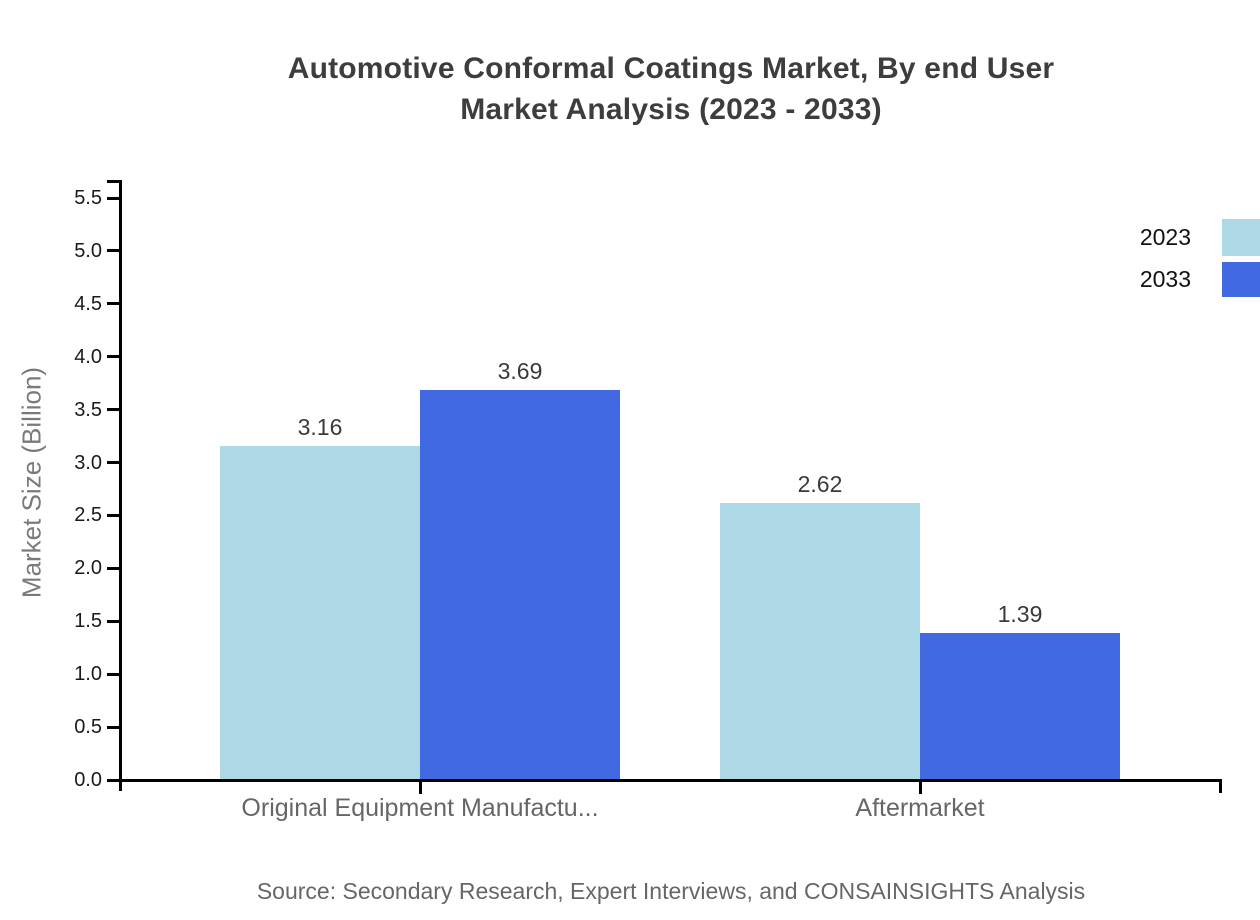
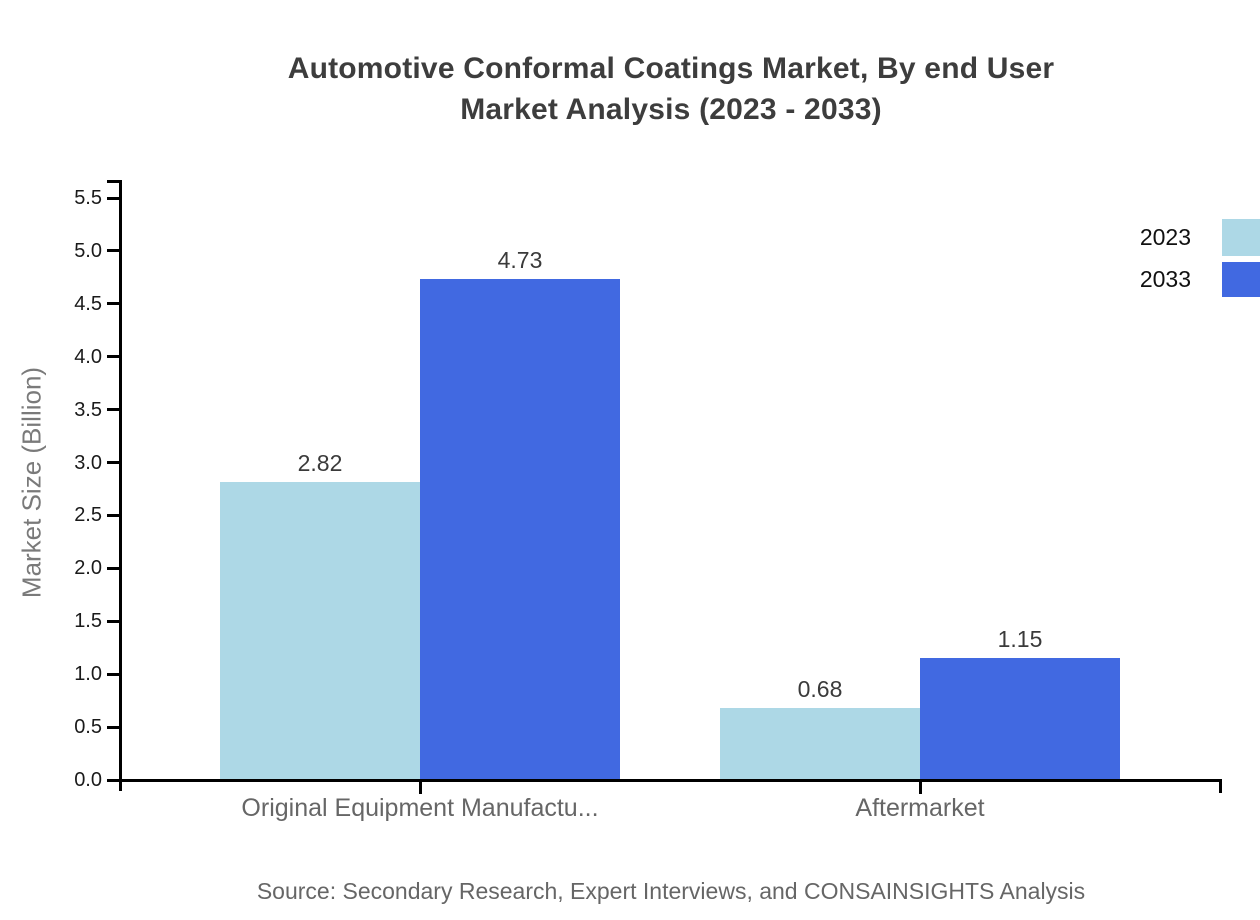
2023/Original Equipment Manufactu...: 3.16 -> 2.82
2033/Original Equipment Manufactu...: 3.69 -> 4.73
2023/Aftermarket: 2.62 -> 0.68
2033/Aftermarket: 1.39 -> 1.15
